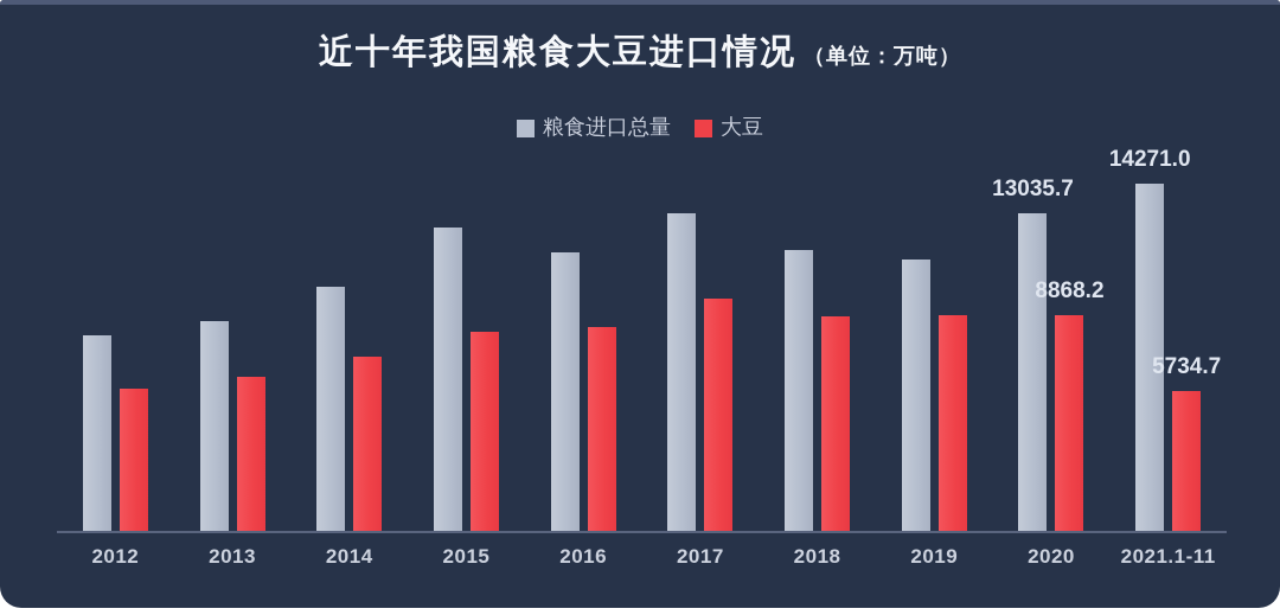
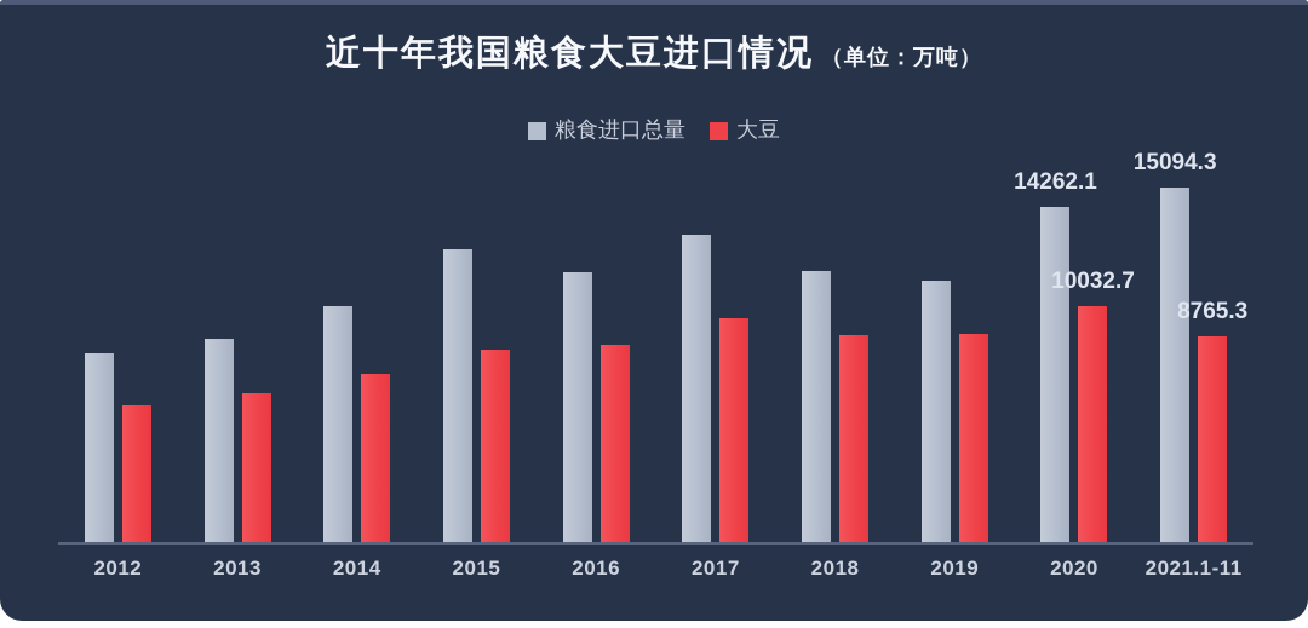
粮食进口总量/2020: 13035.7 -> 14262.1
大豆/2020: 8868.2 -> 10032.7
粮食进口总量/2021.1-11: 14271.0 -> 15094.3
大豆/2021.1-11: 5734.7 -> 8765.3
